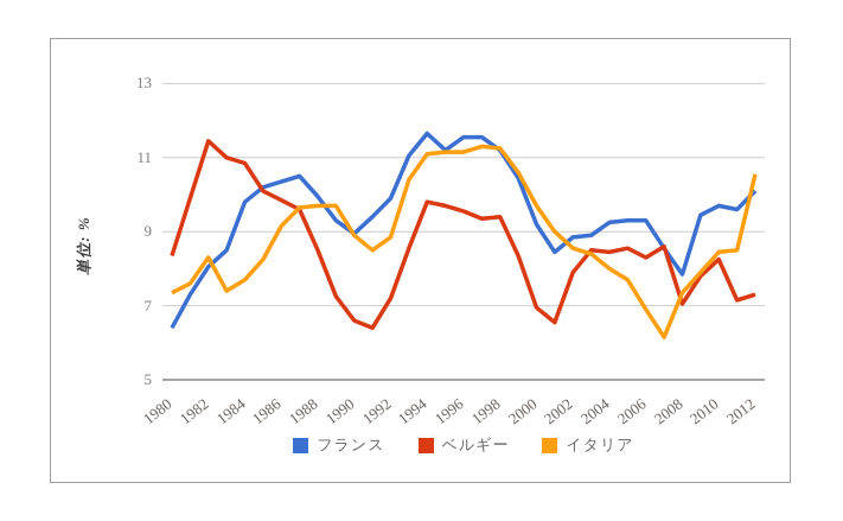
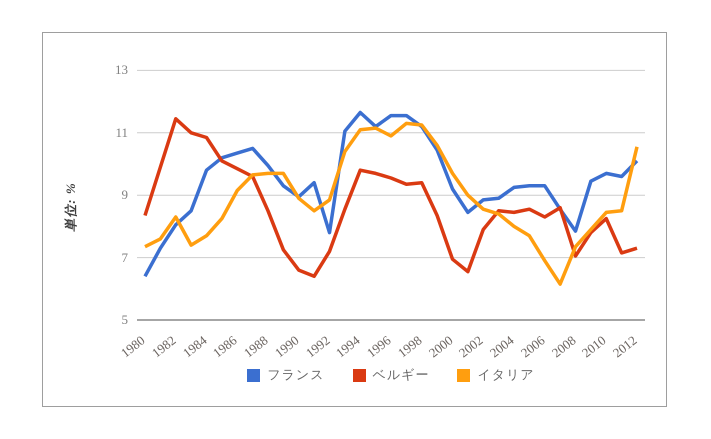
フランス/1992: 9.9 -> 7.8
イタリア/1996: 11.2 -> 10.9
